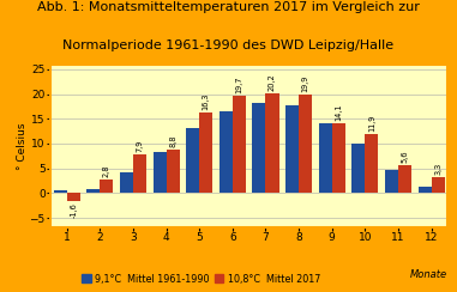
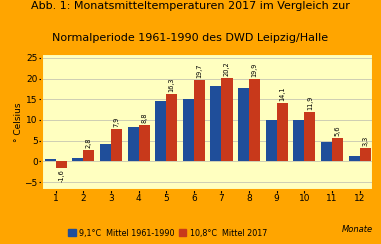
9,1°C Mittel 1961-1990/5: 13.2 -> 14.5
9,1°C Mittel 1961-1990/6: 16.5 -> 15.0
9,1°C Mittel 1961-1990/9: 14.2 -> 10.0
